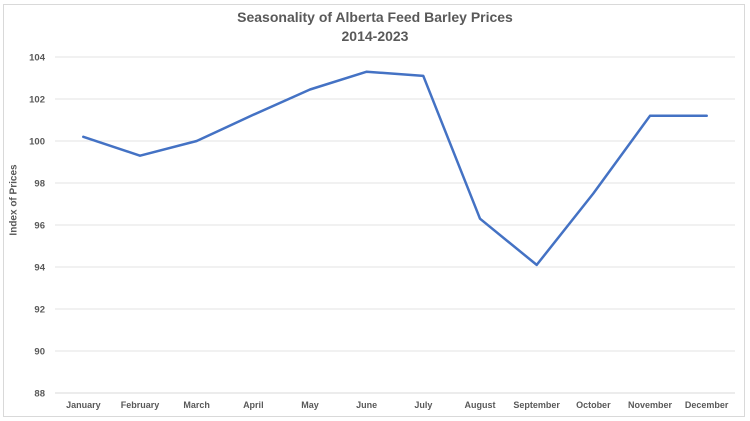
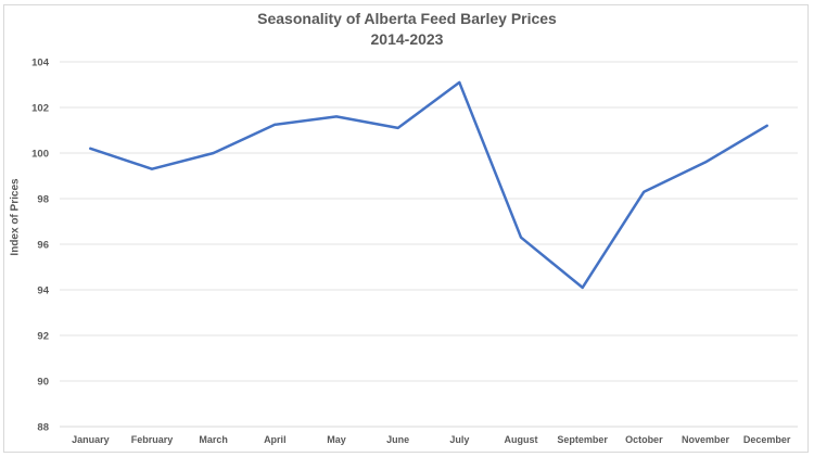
May: 102.5 -> 101.6
June: 103.3 -> 101.1
October: 97.5 -> 98.3
November: 101.2 -> 99.6
